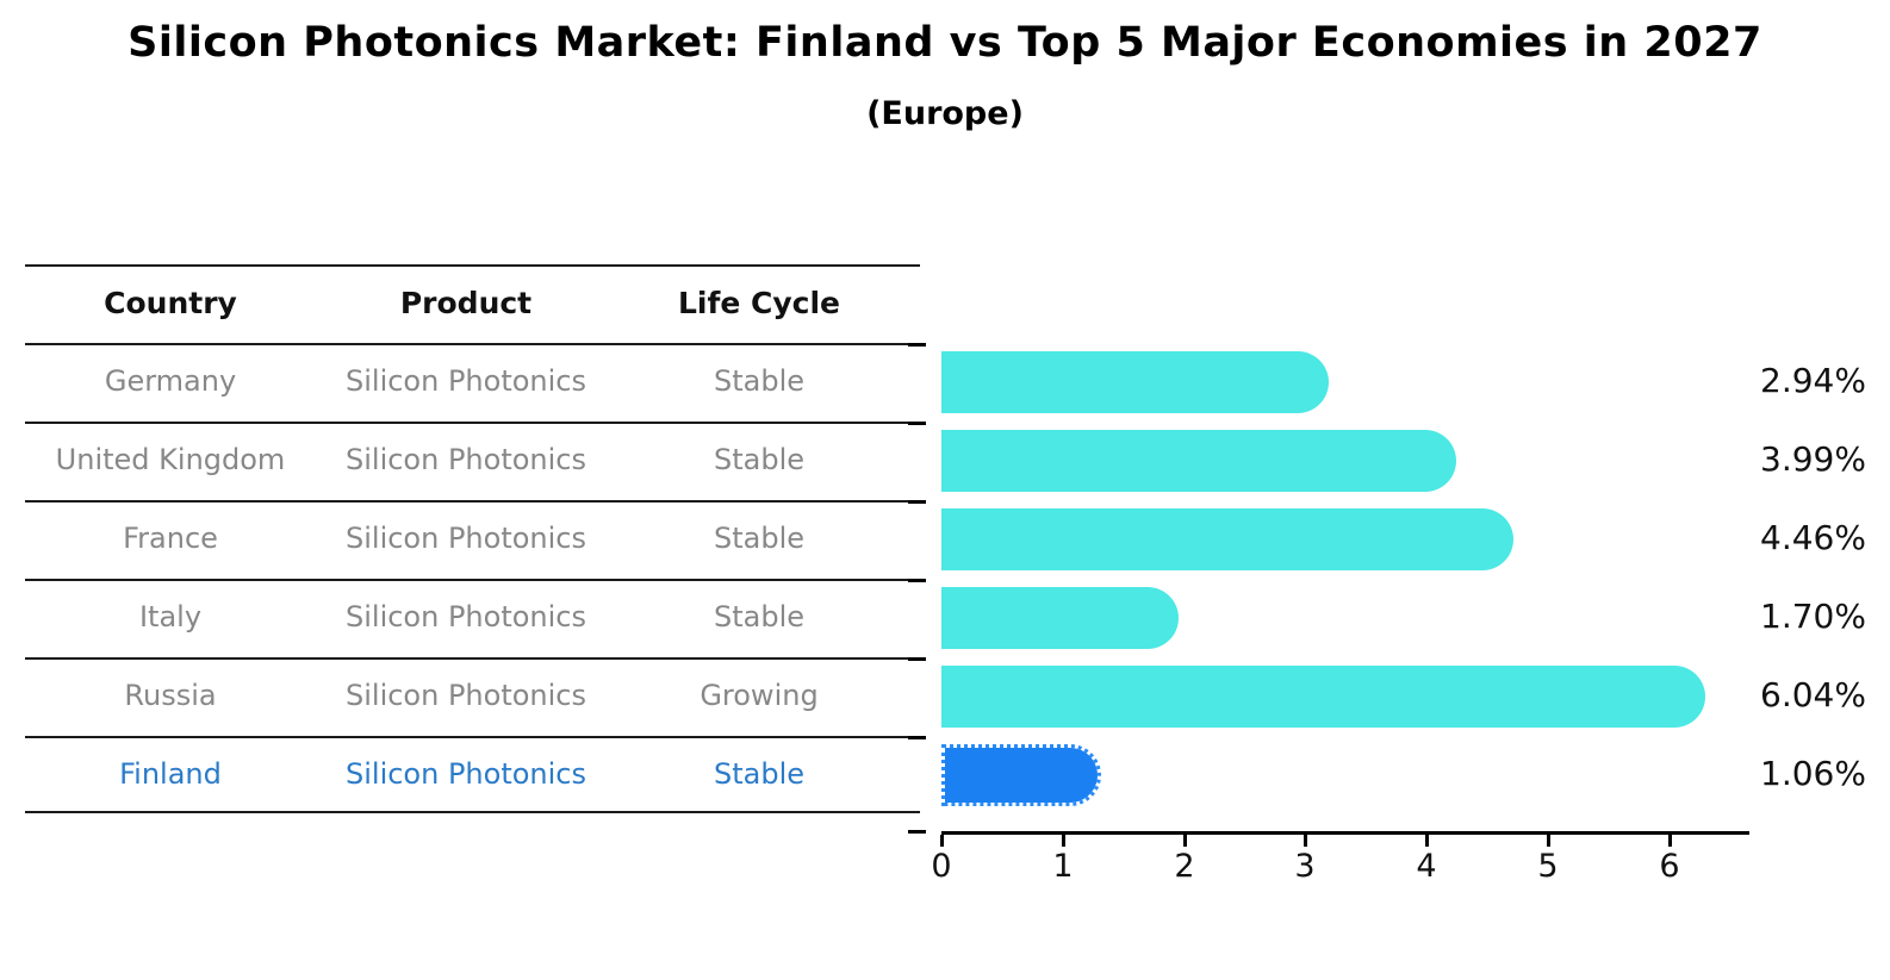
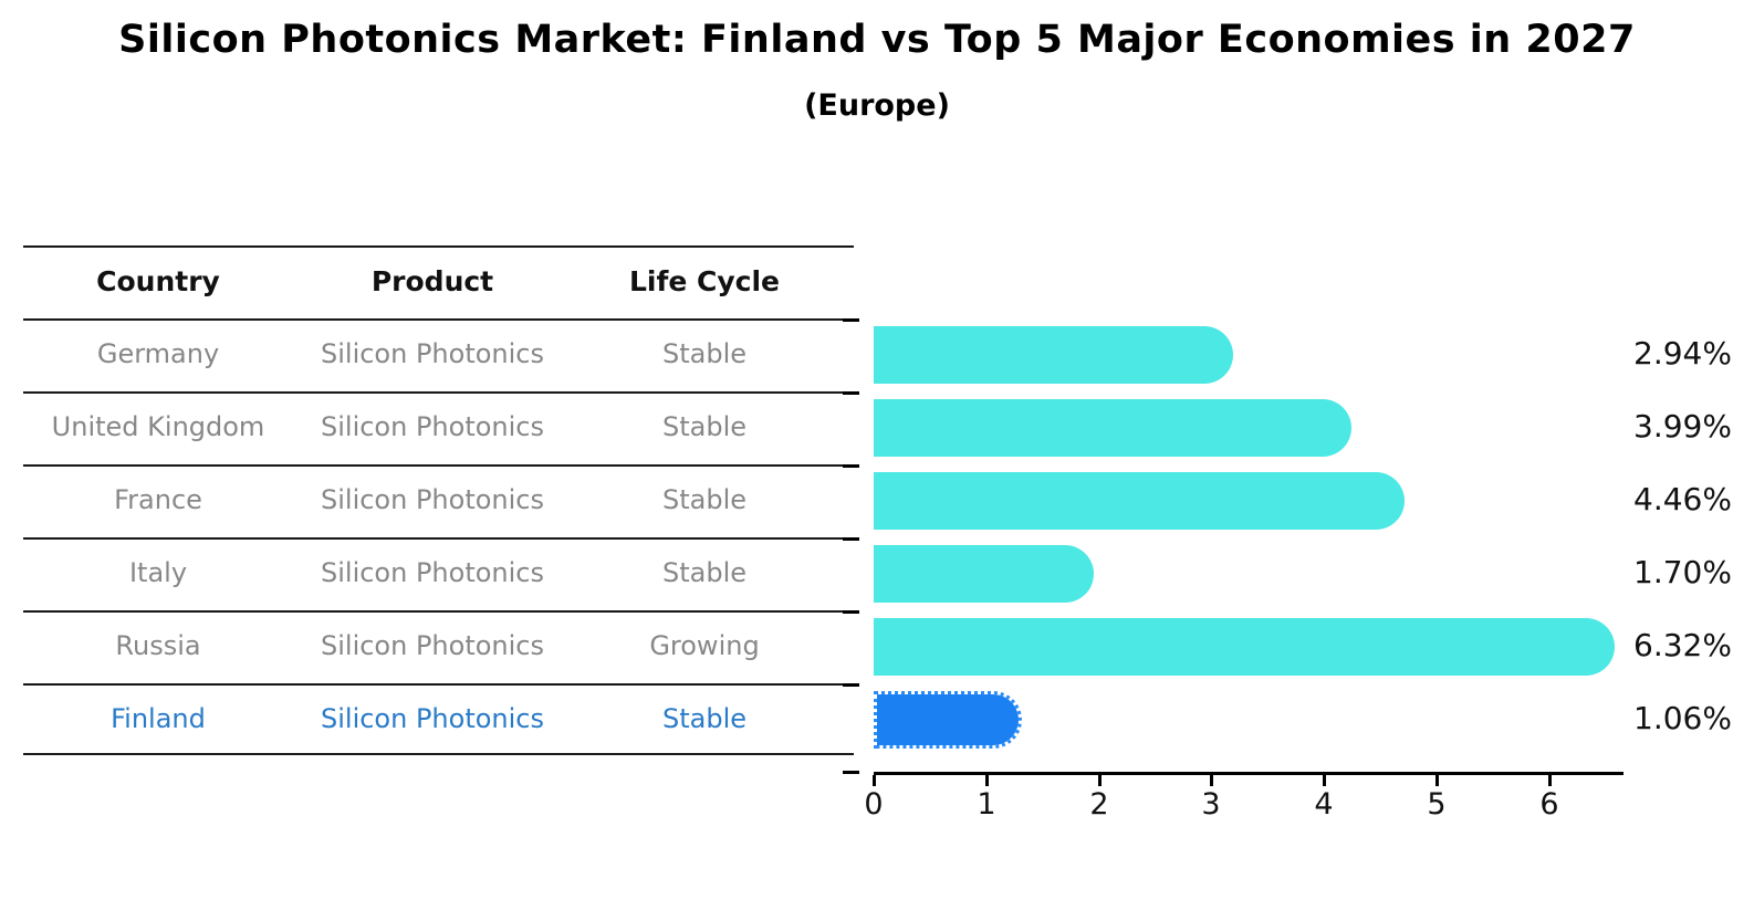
Russia: 6.04% -> 6.32%
